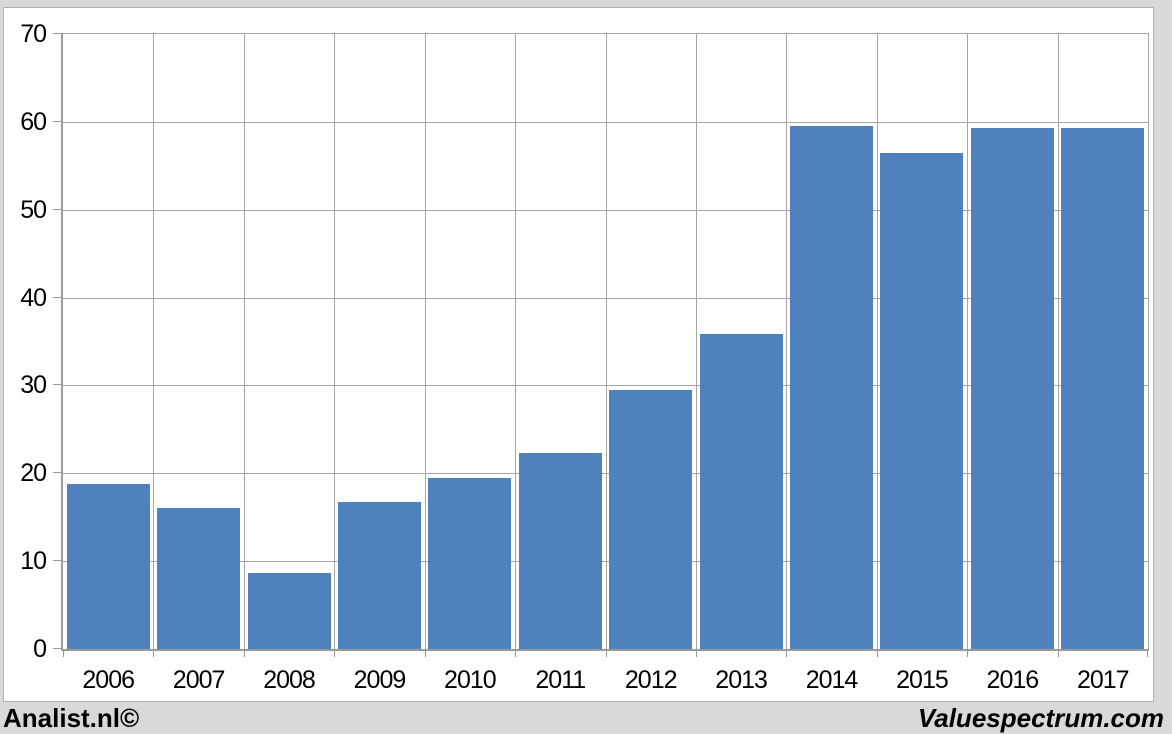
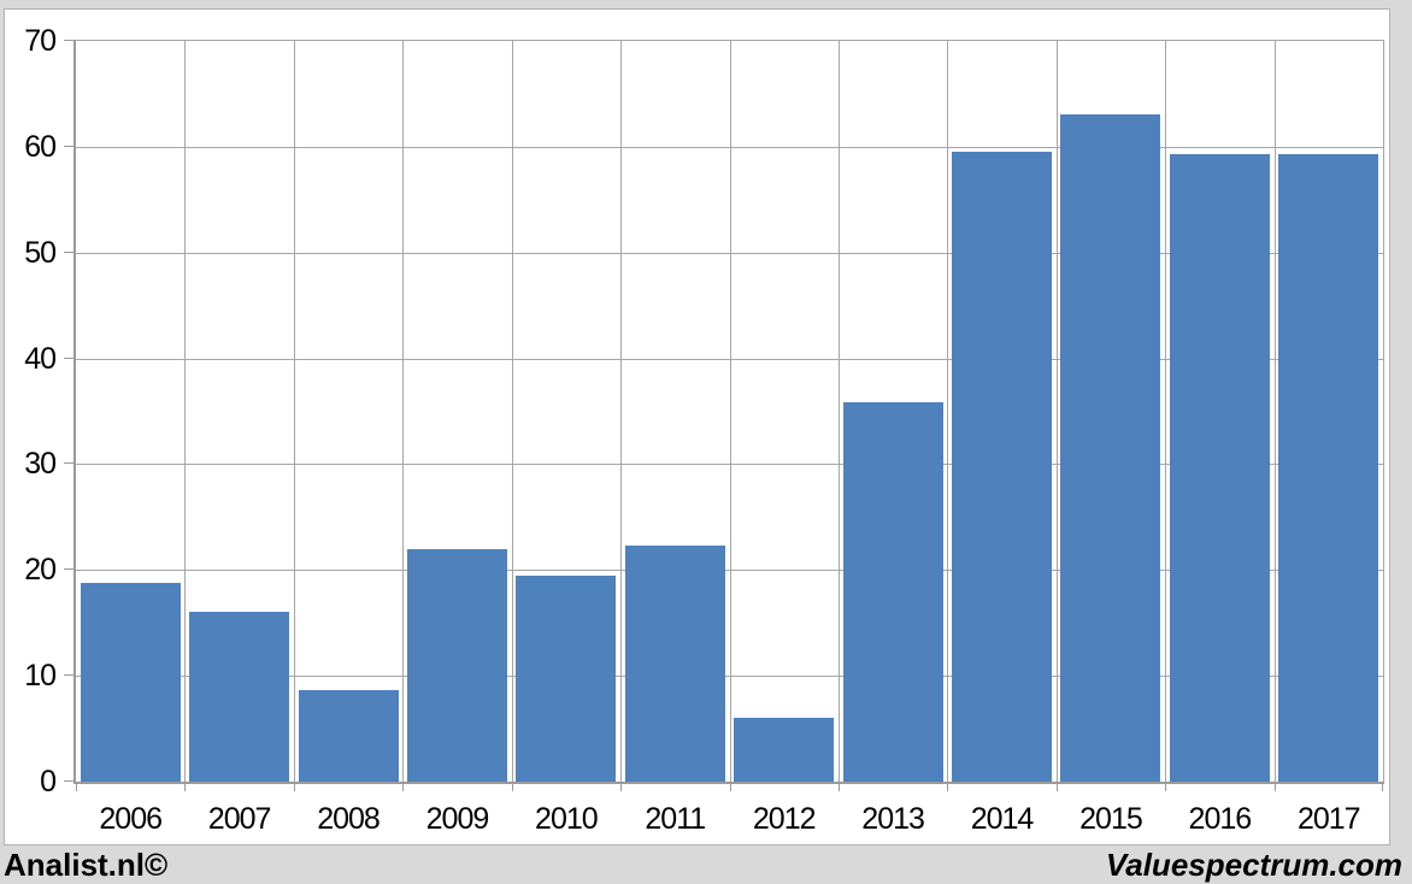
2009: 17 -> 22
2012: 30 -> 6
2015: 56 -> 63
